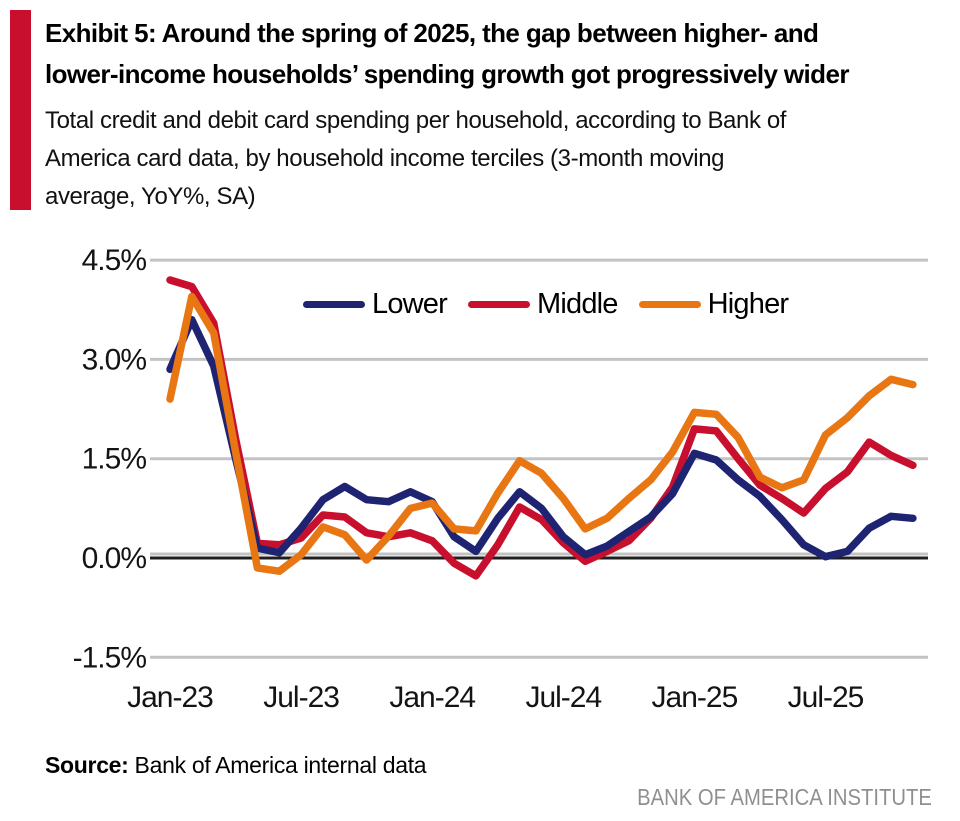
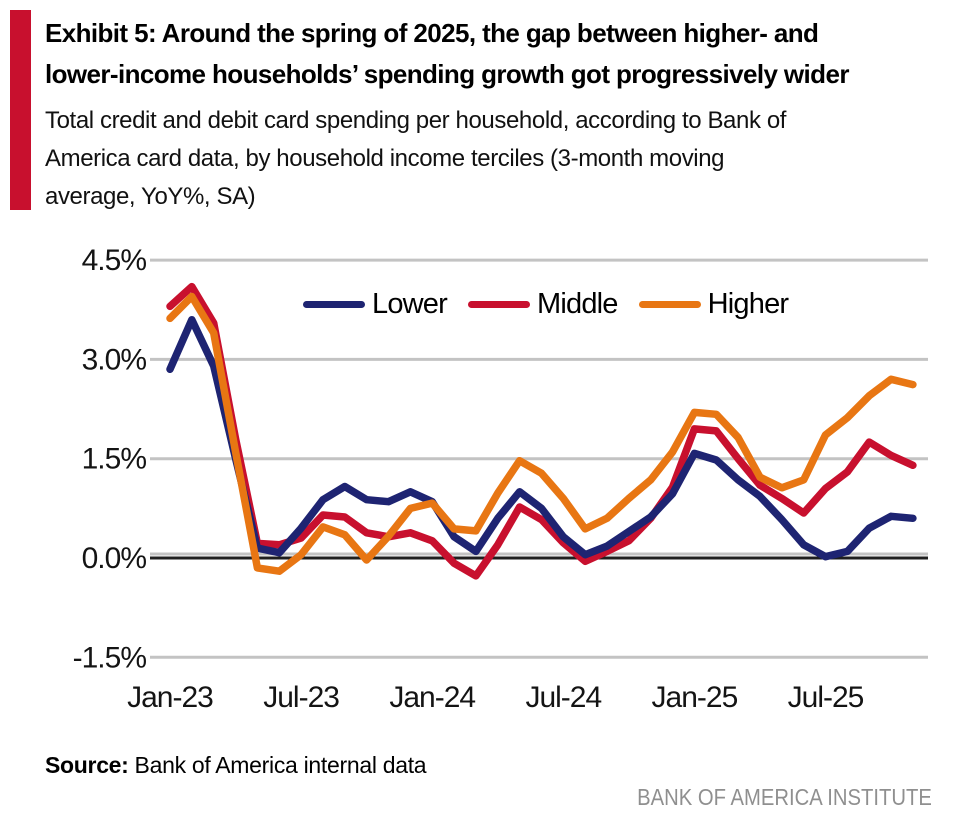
Middle/Jan-23: 4.2% -> 3.8%
Higher/Jan-23: 2.4% -> 3.6%
